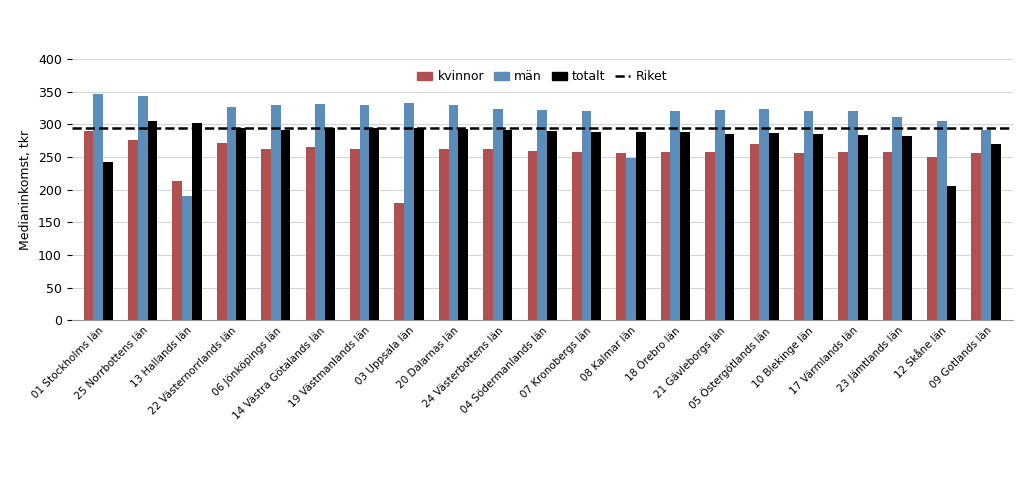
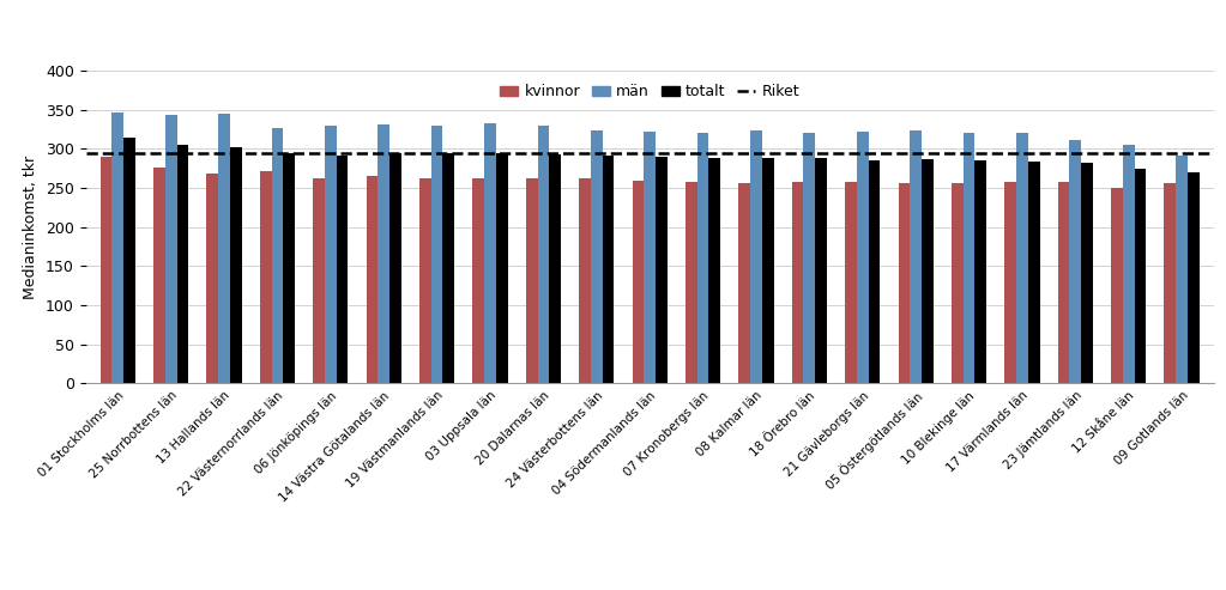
totalt/01 Stockholms län: 242 -> 314
kvinnor/13 Hallands län: 214 -> 268
män/13 Hallands län: 190 -> 345
kvinnor/03 Uppsala län: 180 -> 262
män/08 Kalmar län: 248 -> 324
kvinnor/05 Östergötlands län: 270 -> 257
totalt/12 Skåne län: 206 -> 274
